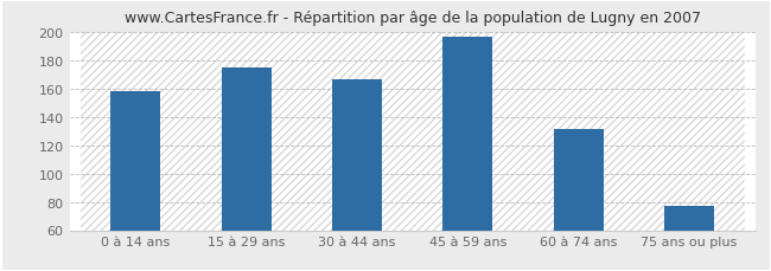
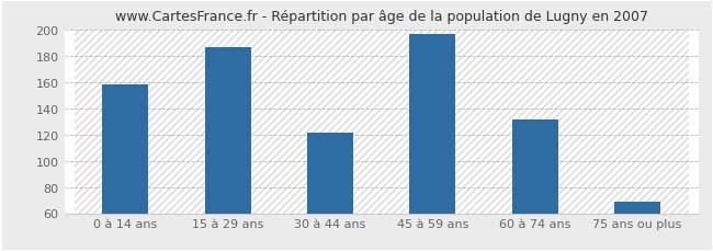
15 à 29 ans: 175 -> 186
30 à 44 ans: 166 -> 121
75 ans ou plus: 77 -> 69
